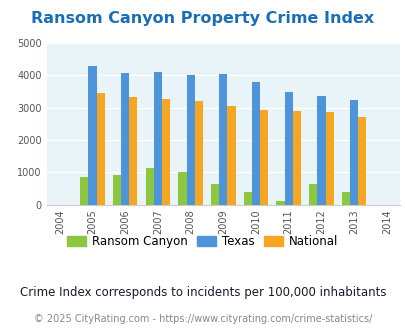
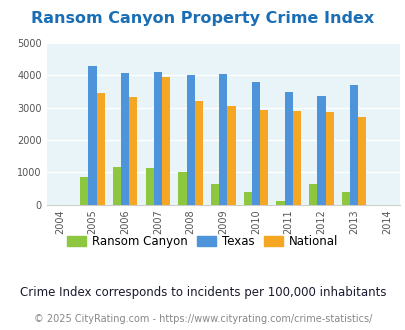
Ransom Canyon/2006: 930 -> 1150
National/2007: 3250 -> 3950
Texas/2013: 3240 -> 3700
